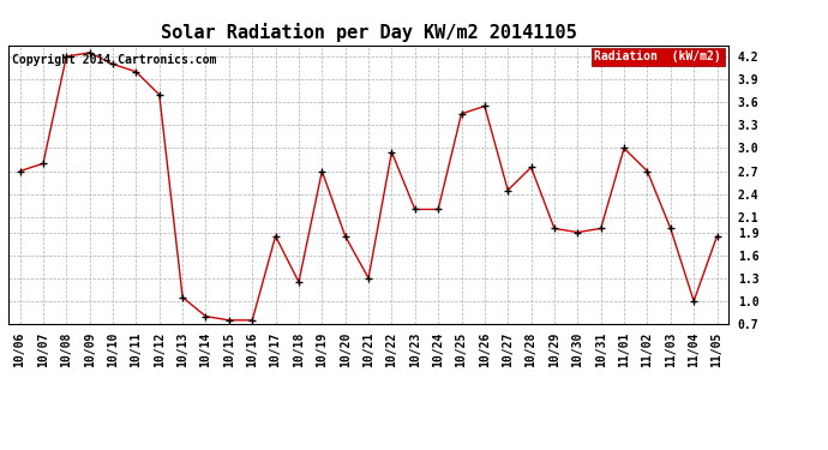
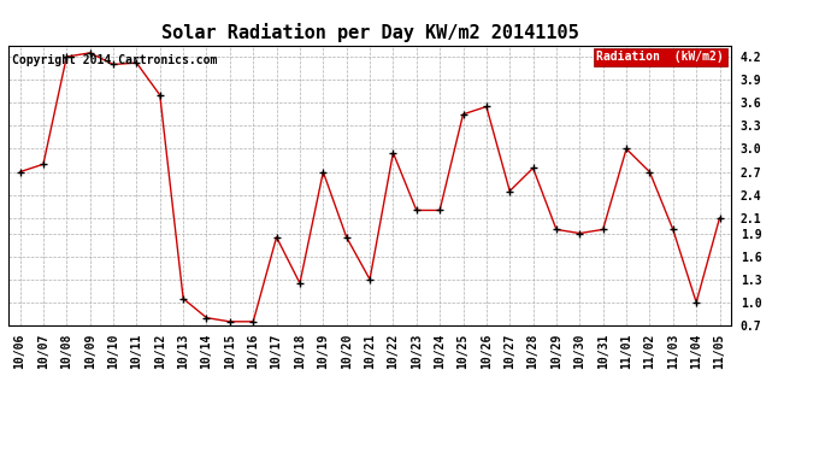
10/11: 4.00 -> 4.12
11/05: 1.85 -> 2.10
